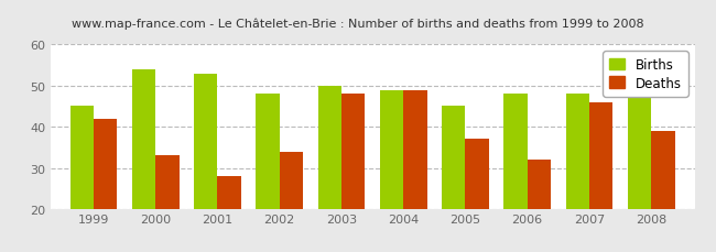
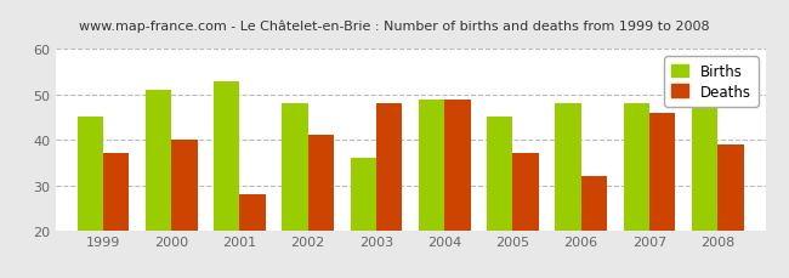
Deaths/1999: 42 -> 37
Births/2000: 54 -> 51
Deaths/2000: 33 -> 40
Deaths/2002: 34 -> 41
Births/2003: 50 -> 36
